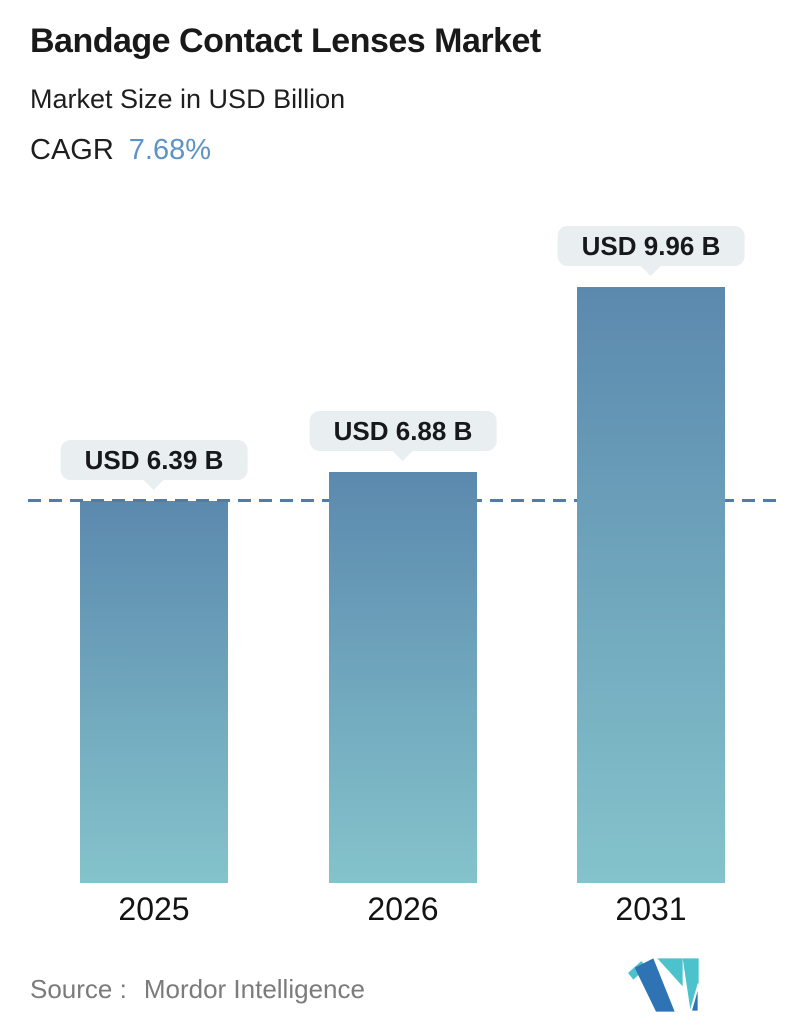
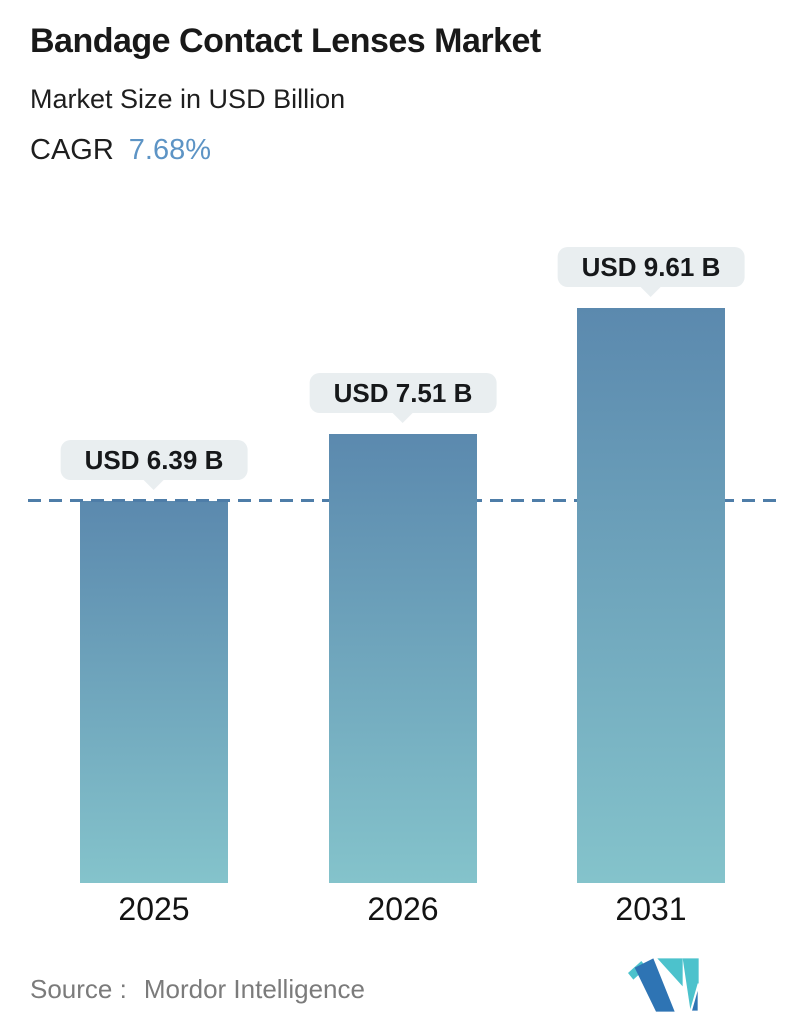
2026: 6.88 -> 7.51
2031: 9.96 -> 9.61
